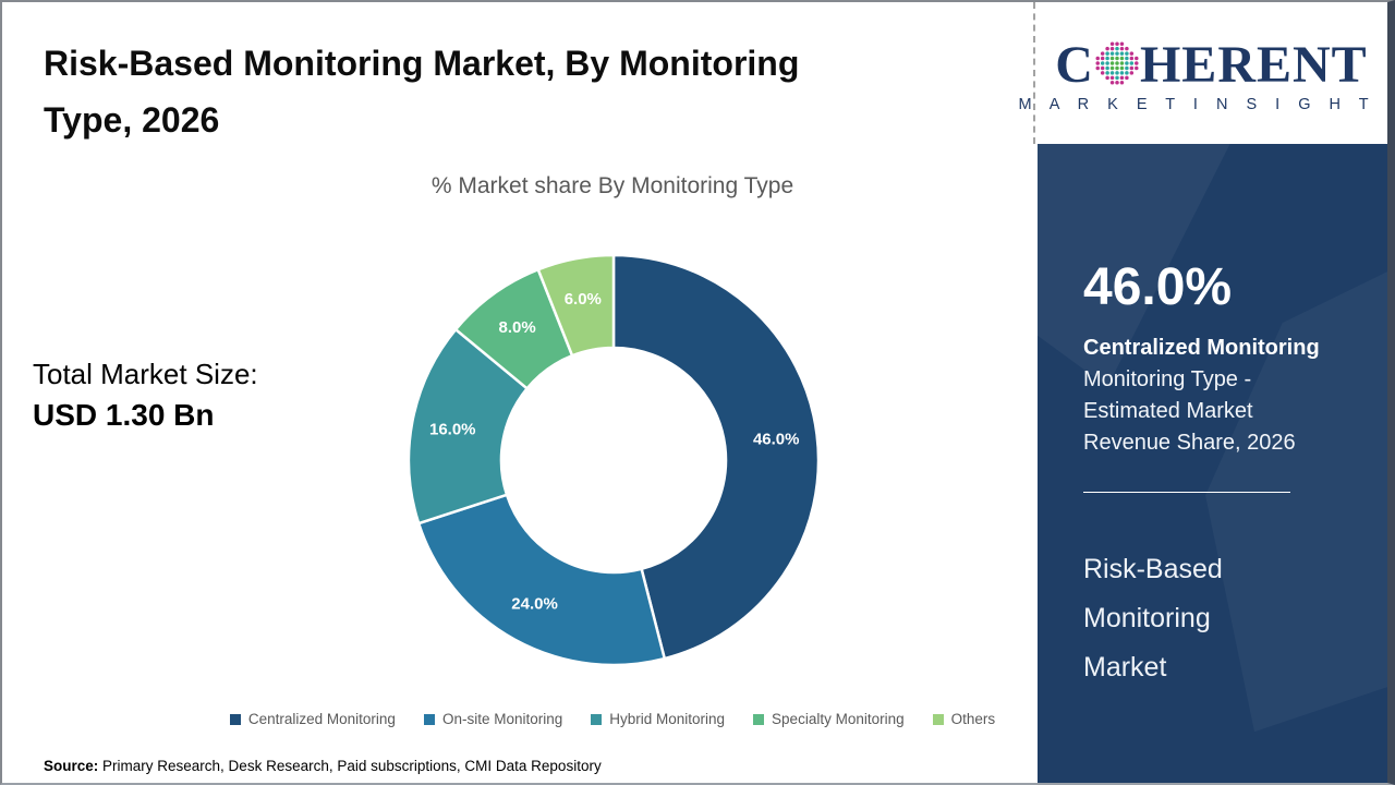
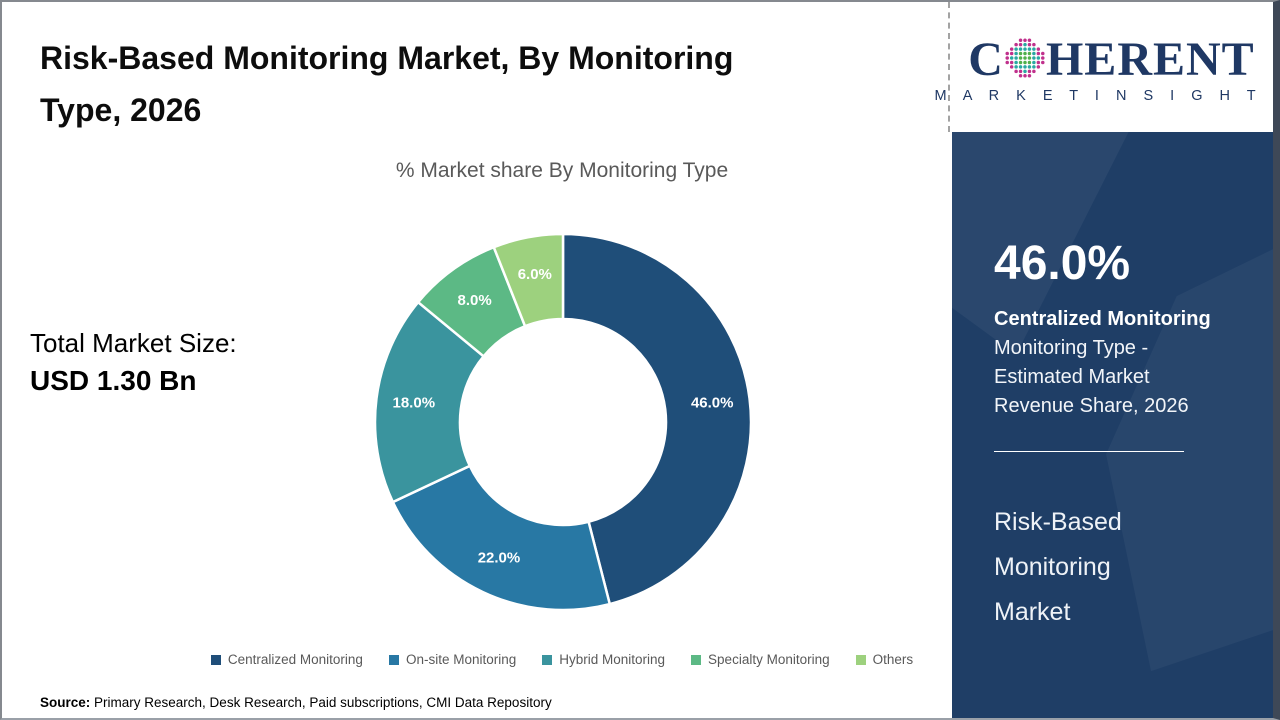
On-site Monitoring: 24.0% -> 22.0%
Hybrid Monitoring: 16.0% -> 18.0%
